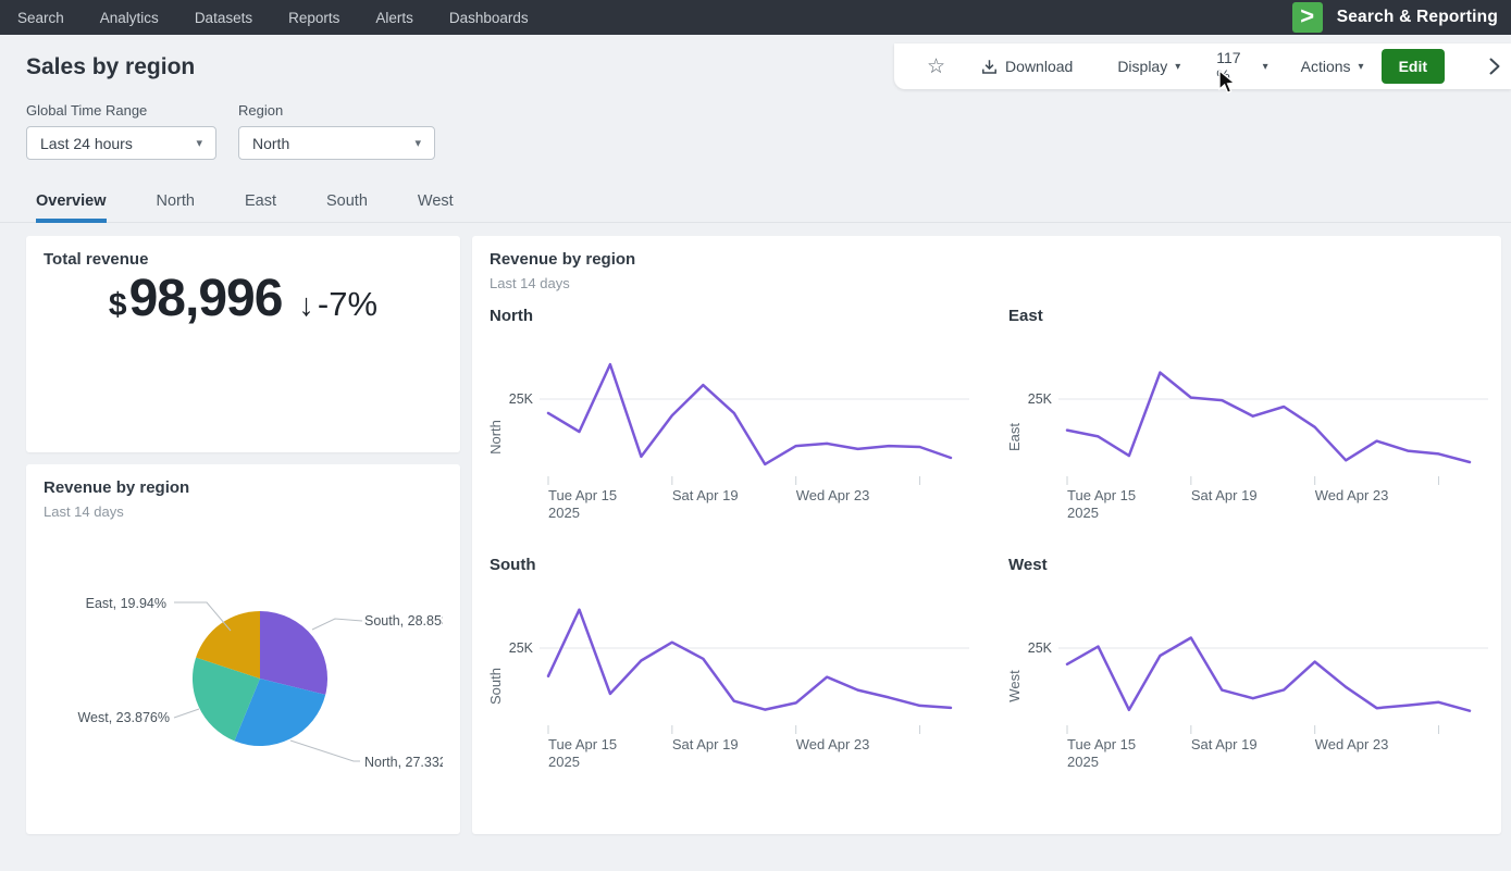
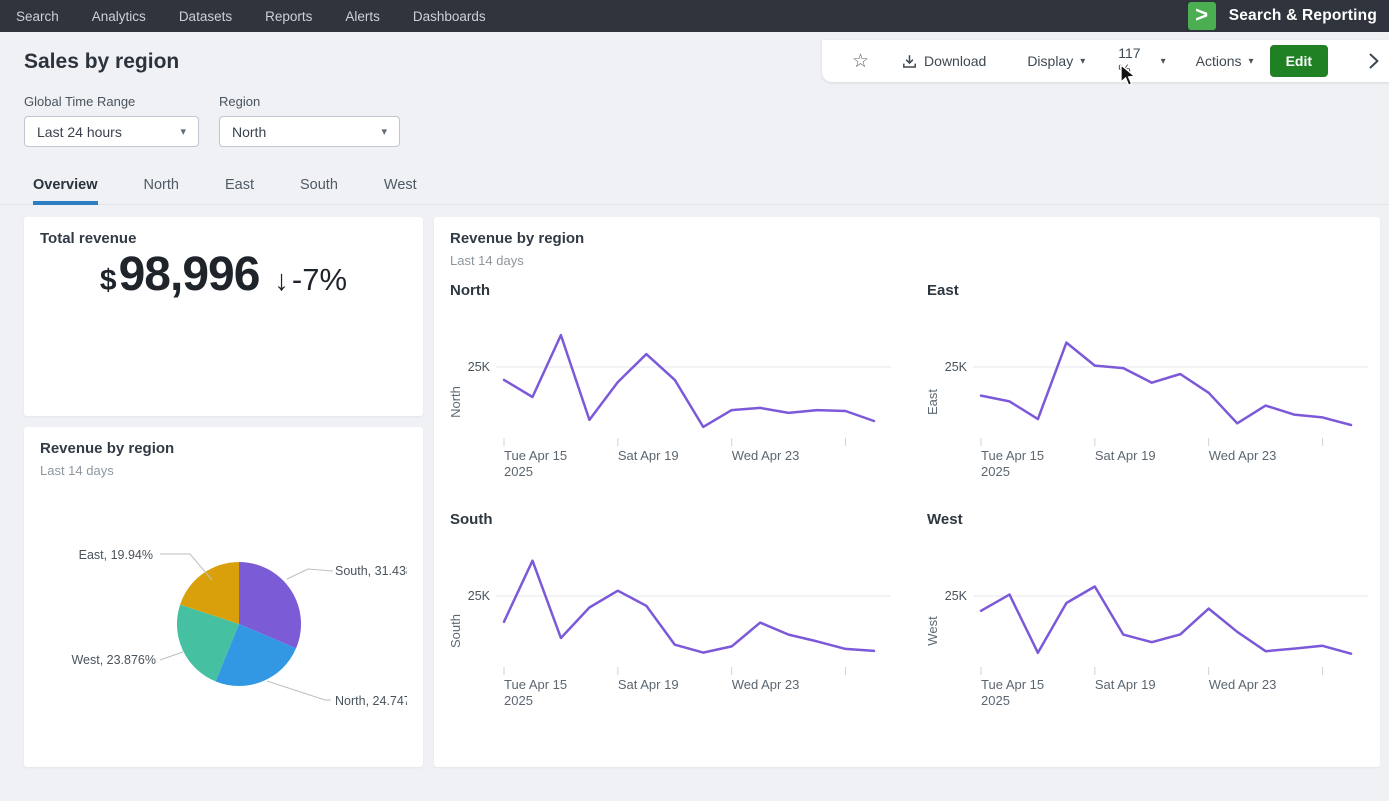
Revenue by region/South: 28.853% -> 31.438%
Revenue by region/North: 27.332% -> 24.747%
